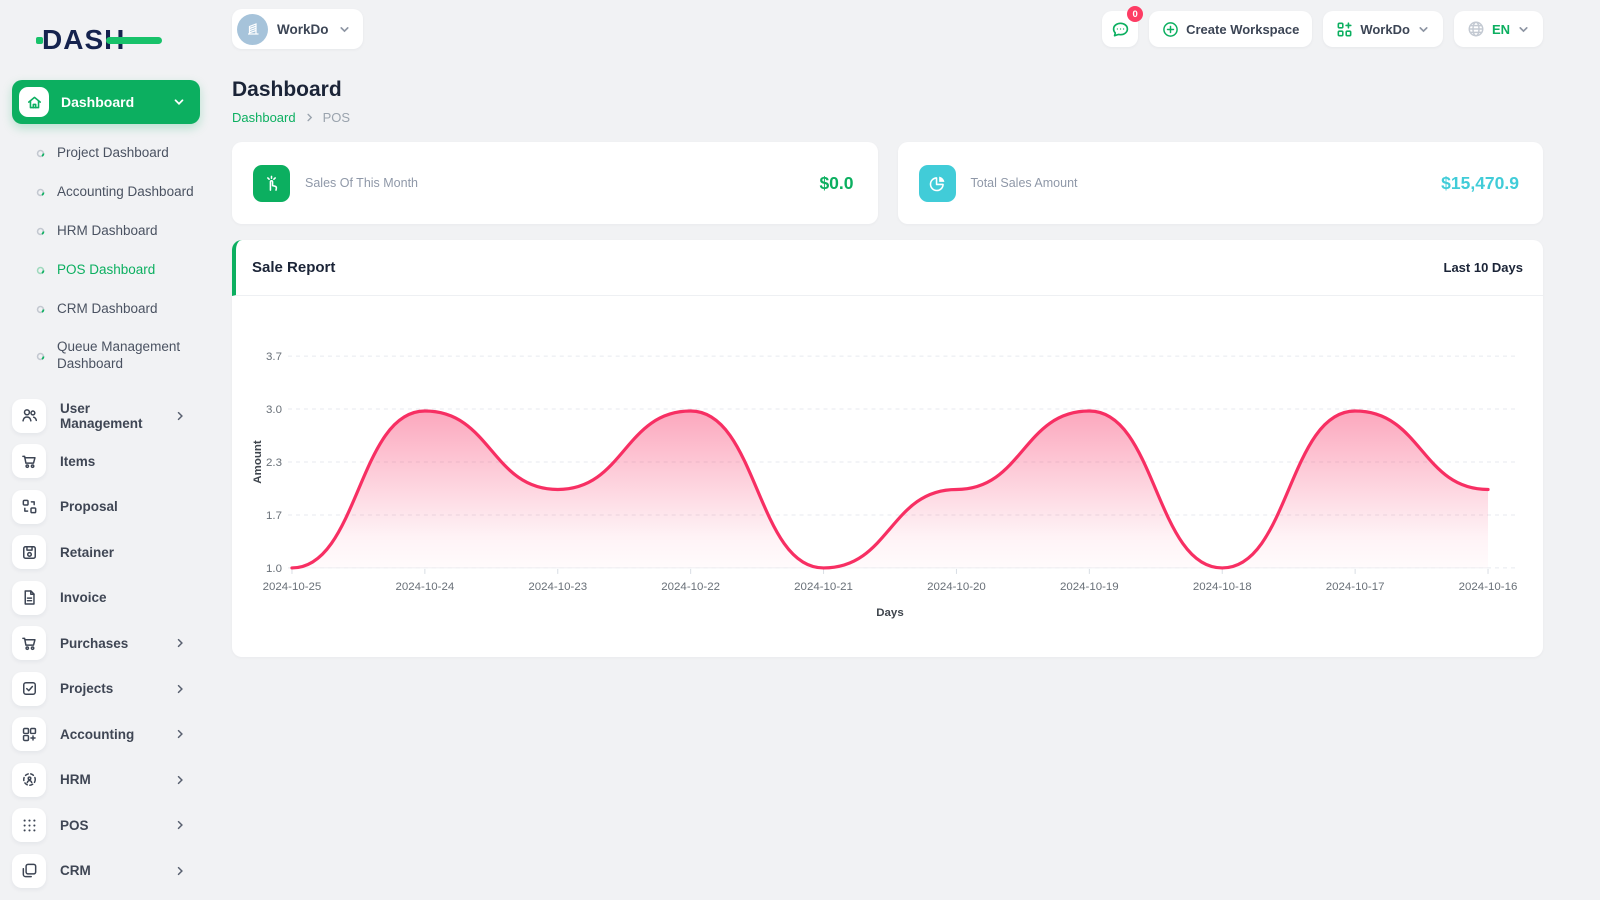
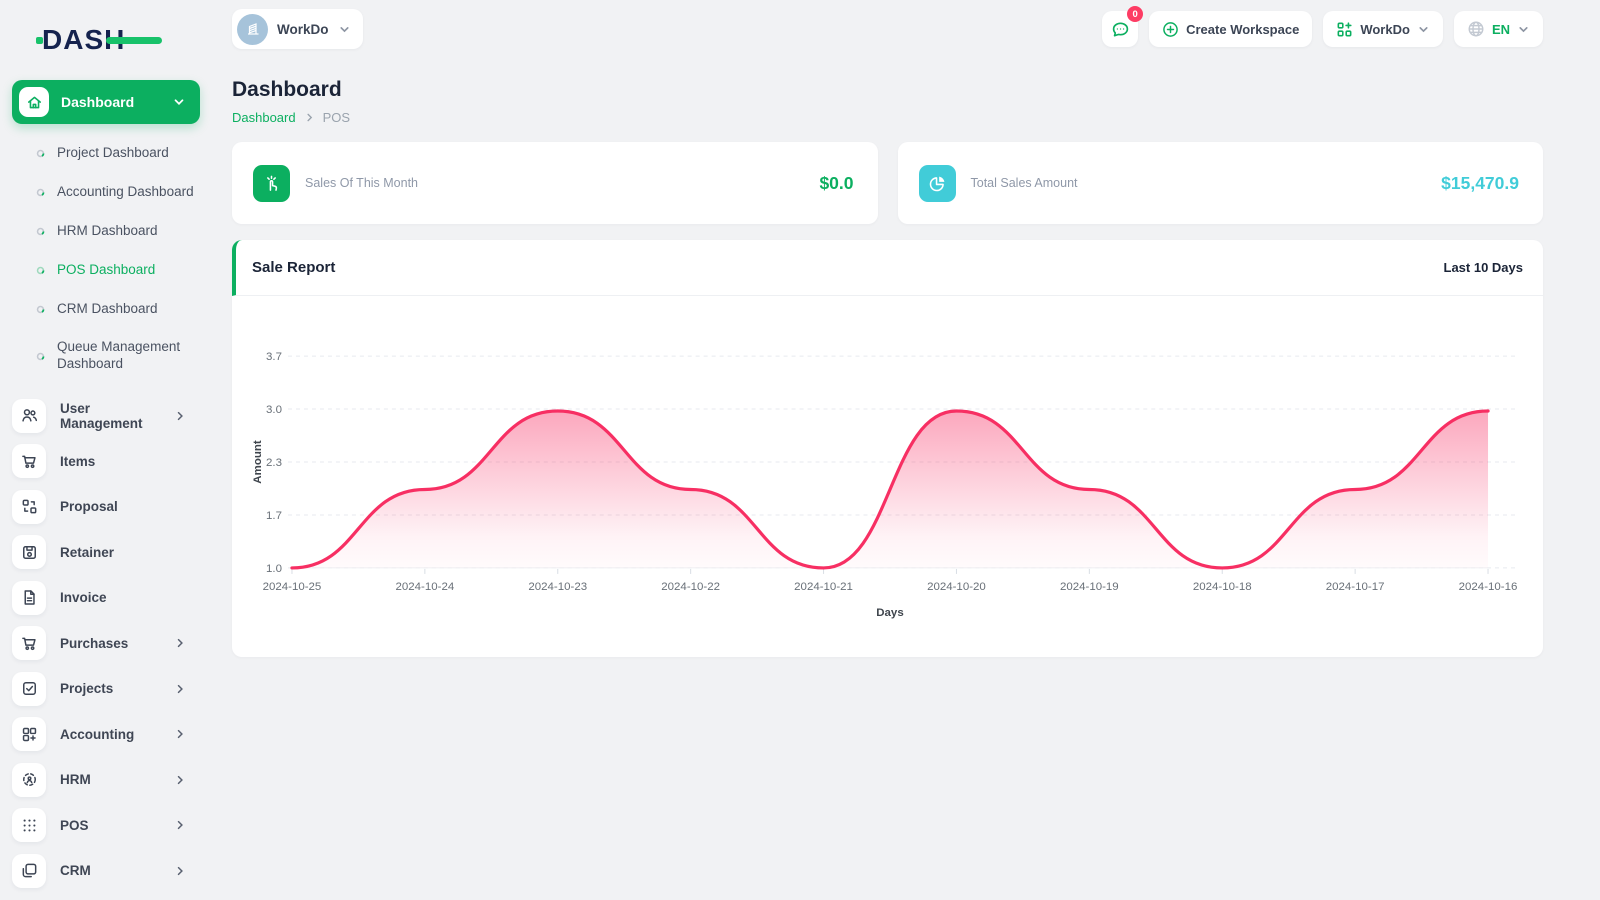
2024-10-24: 3 -> 2
2024-10-23: 2 -> 3
2024-10-22: 3 -> 2
2024-10-20: 2 -> 3
2024-10-19: 3 -> 2
2024-10-17: 3 -> 2
2024-10-16: 2 -> 3
